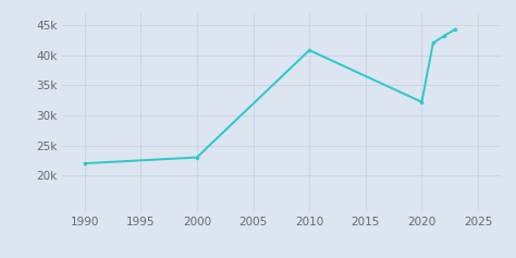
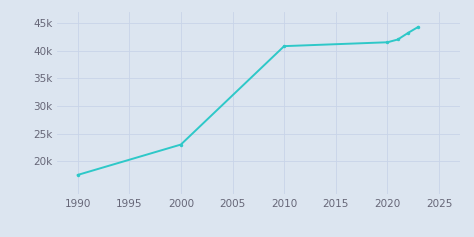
1990: 22.0k -> 17.5k
2020: 32.2k -> 41.5k
